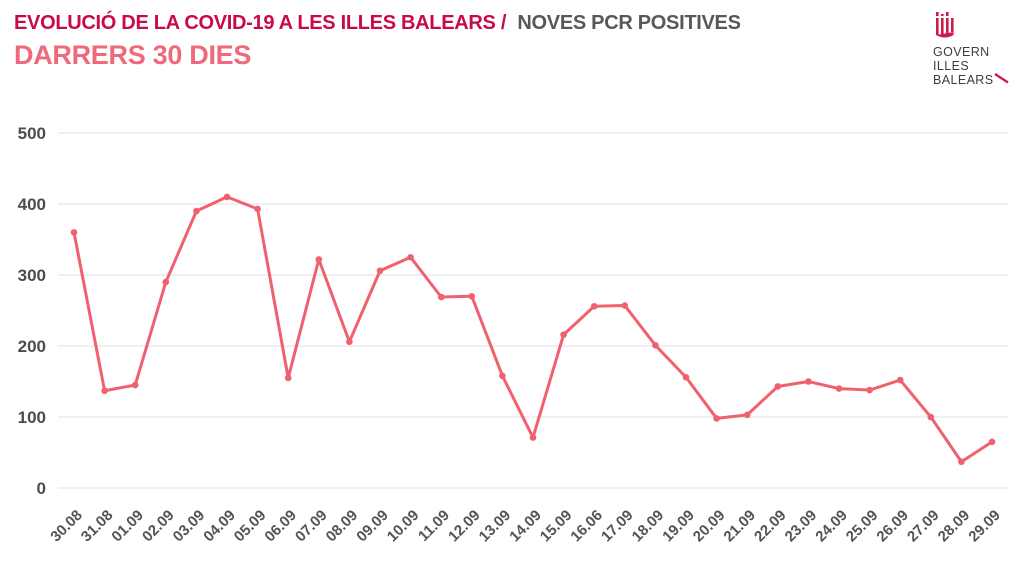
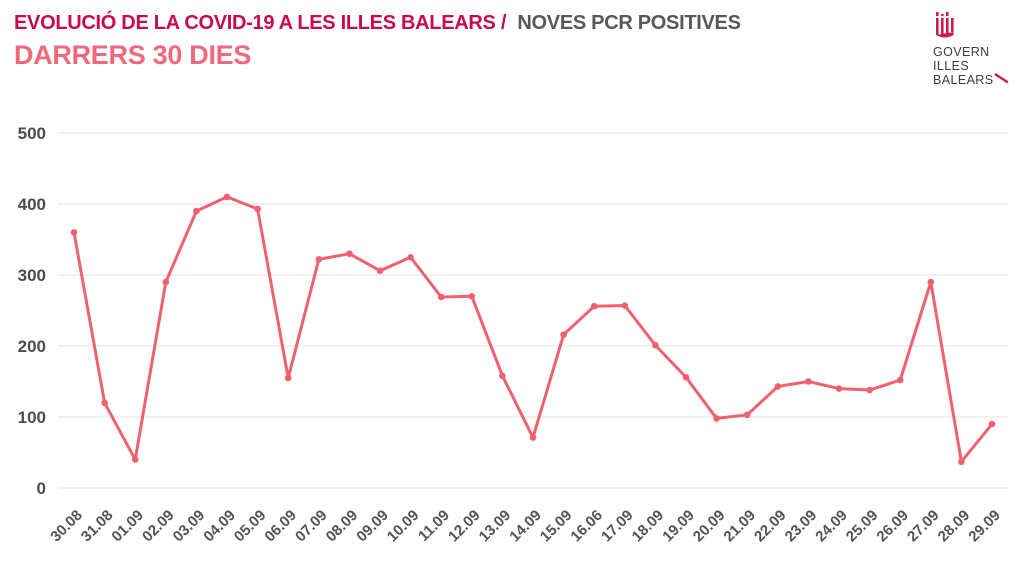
31.08: 140 -> 120
01.09: 140 -> 40
08.09: 210 -> 330
27.09: 100 -> 290
29.09: 60 -> 90
